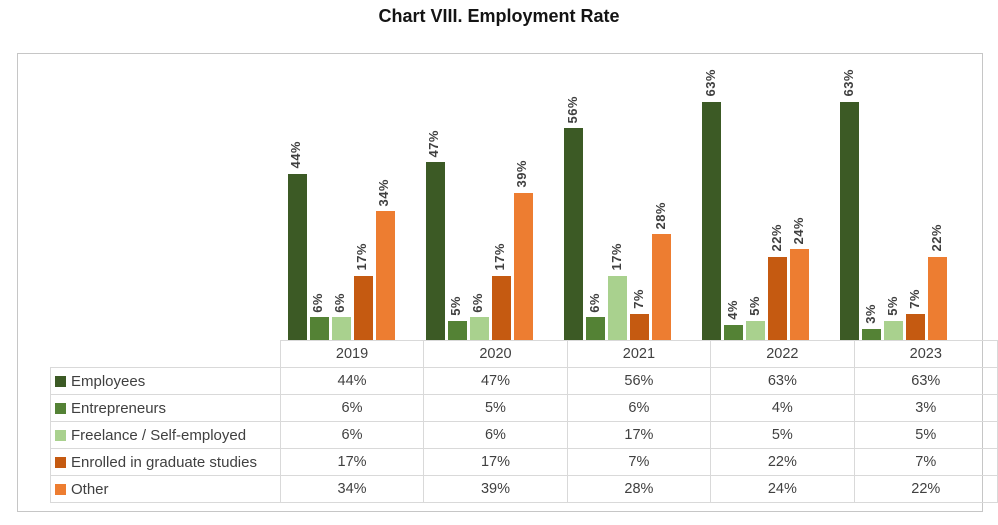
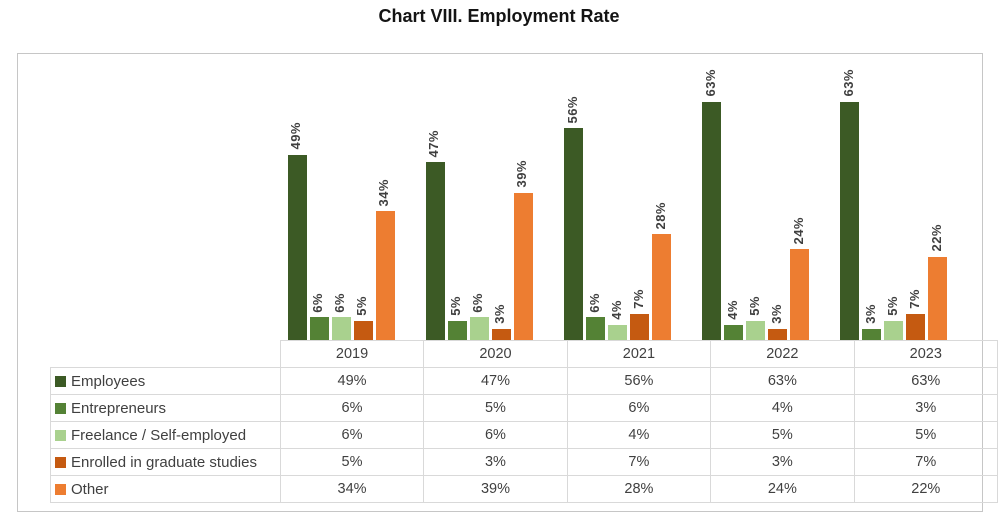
Employees/2019: 44% -> 49%
Enrolled in graduate studies/2019: 17% -> 5%
Enrolled in graduate studies/2020: 17% -> 3%
Freelance / Self-employed/2021: 17% -> 4%
Enrolled in graduate studies/2022: 22% -> 3%
